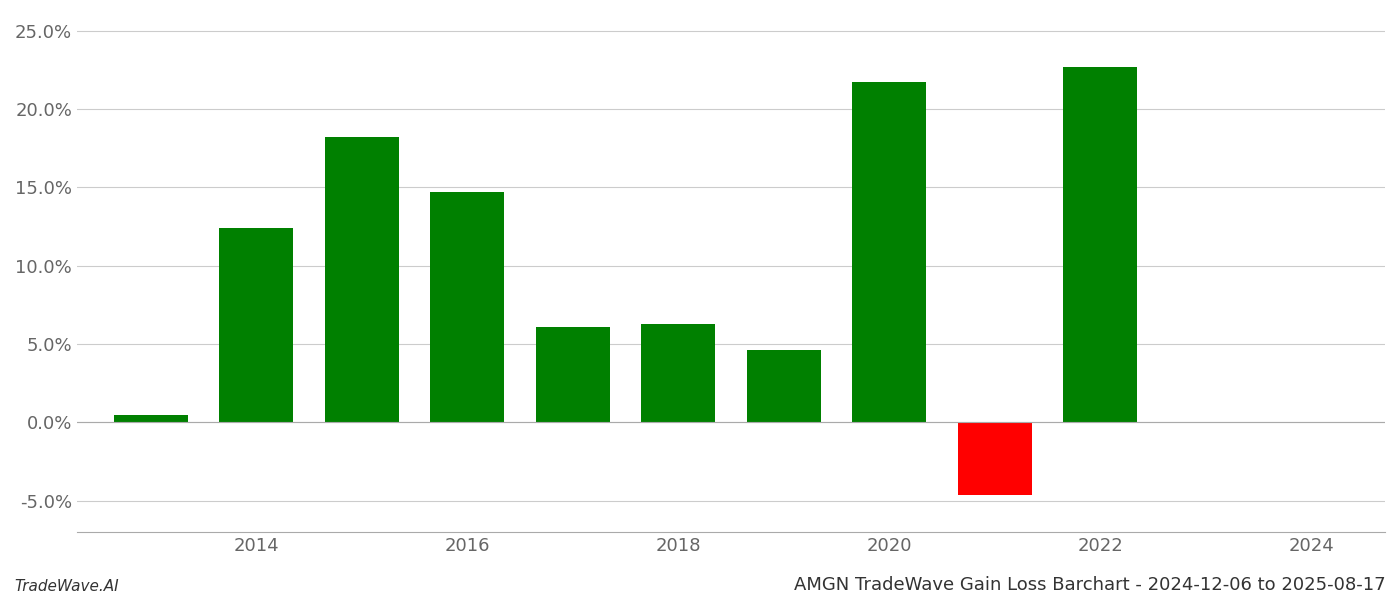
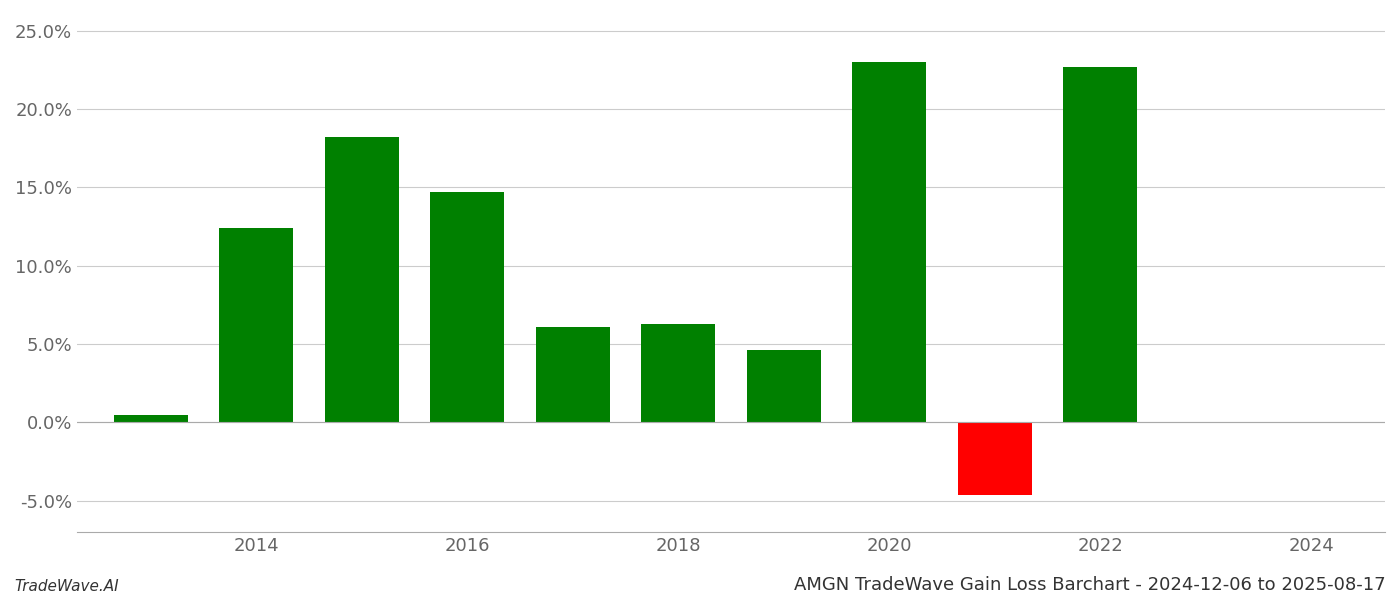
2020: 21.7% -> 23.0%
